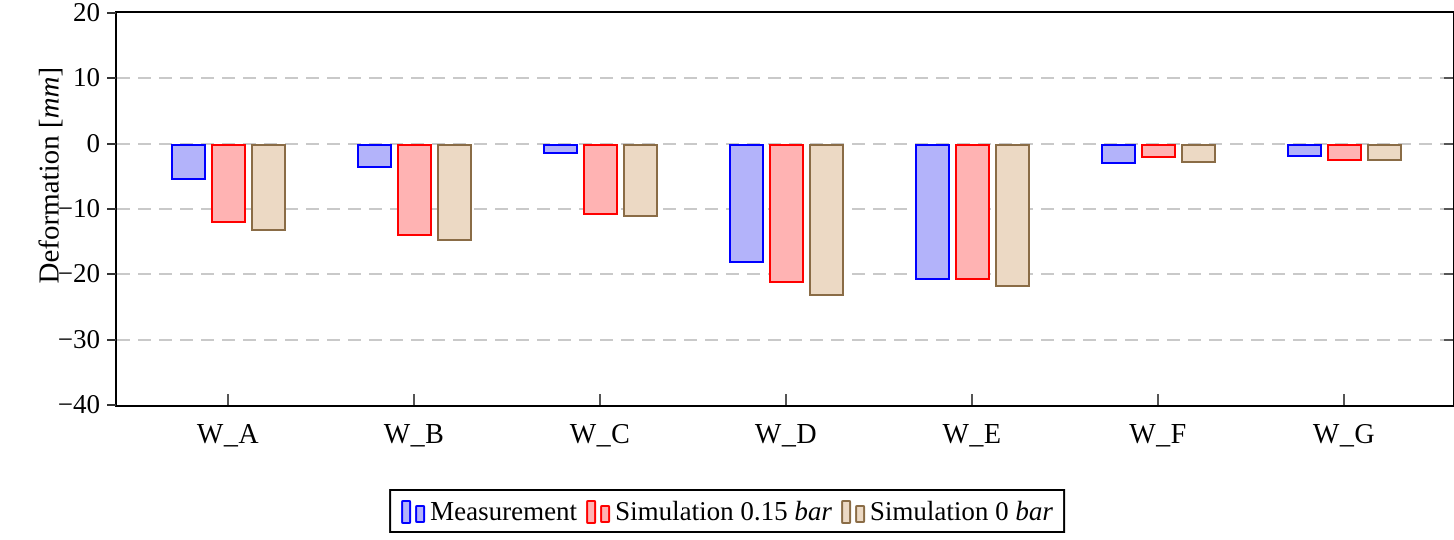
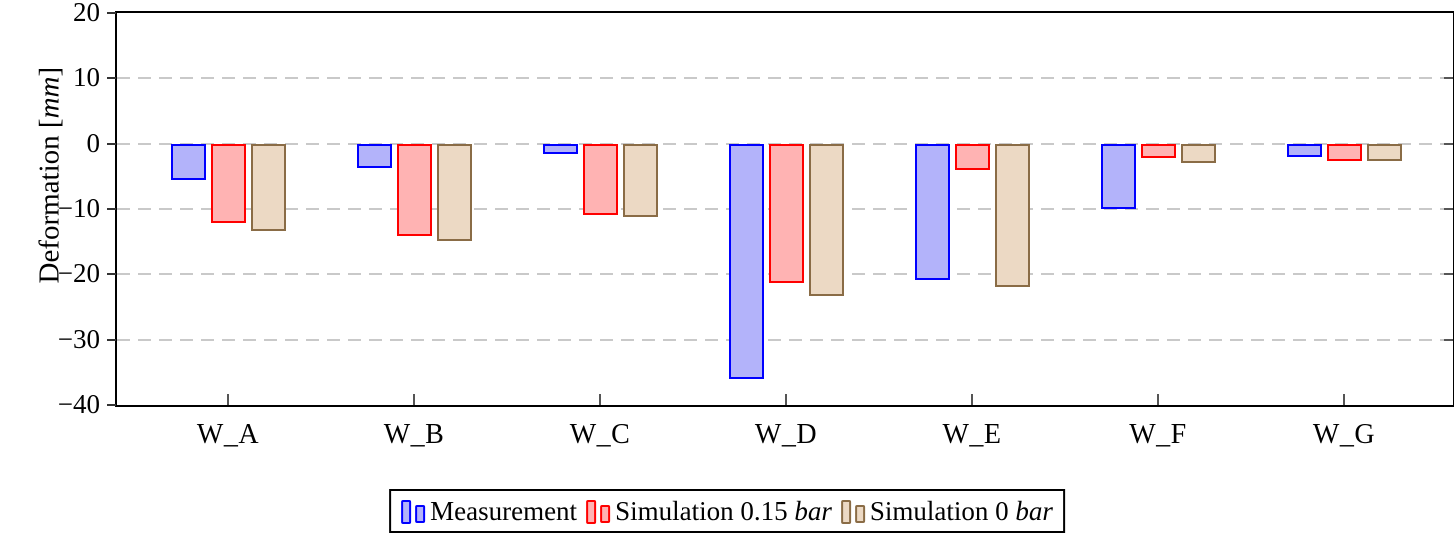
Measurement/W_D: -18 -> -36
Simulation 0.15 bar/W_E: -21 -> -4
Measurement/W_F: -3 -> -10
